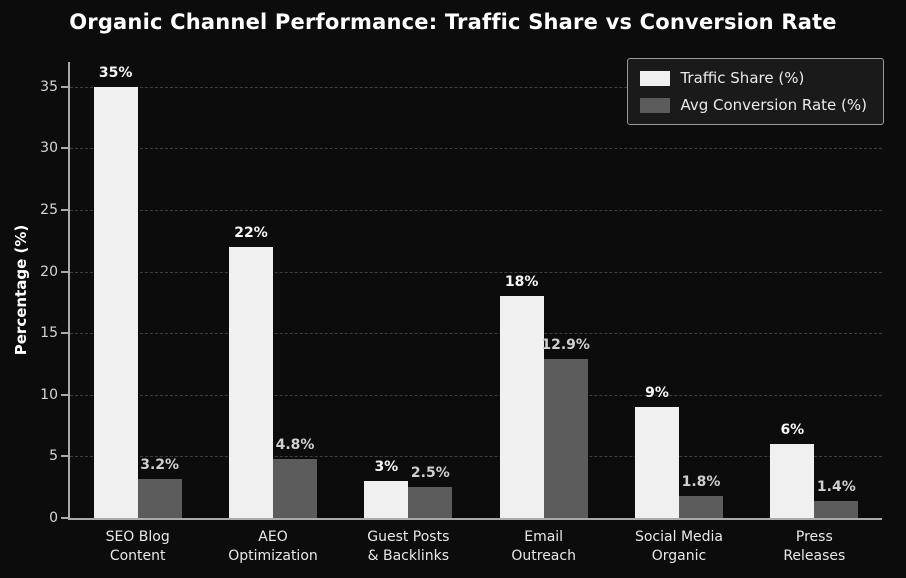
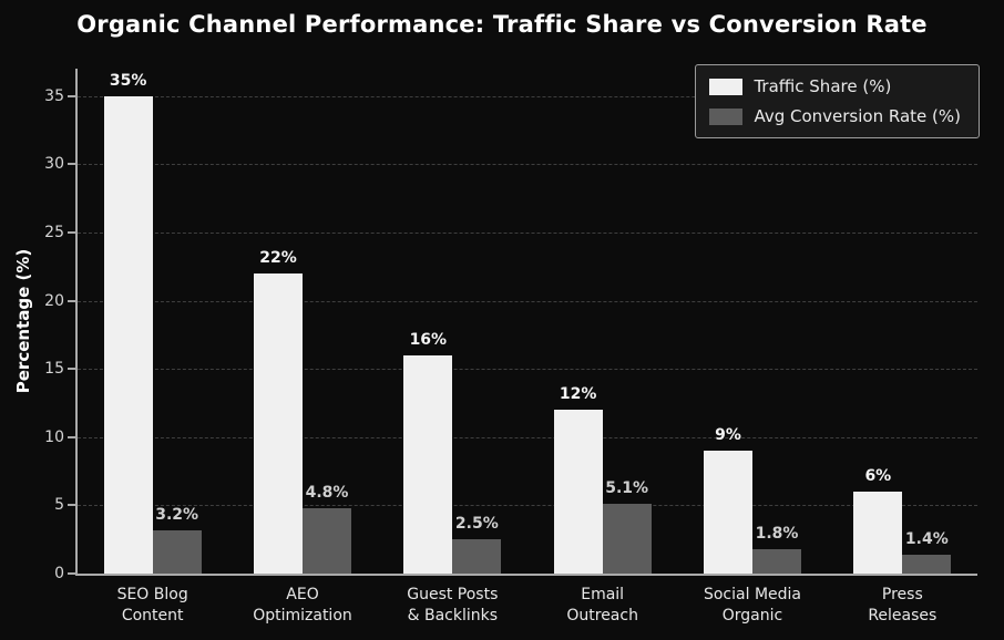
Traffic Share (%)/Guest Posts & Backlinks: 3% -> 16%
Traffic Share (%)/Email Outreach: 18% -> 12%
Avg Conversion Rate (%)/Email Outreach: 12.9% -> 5.1%
